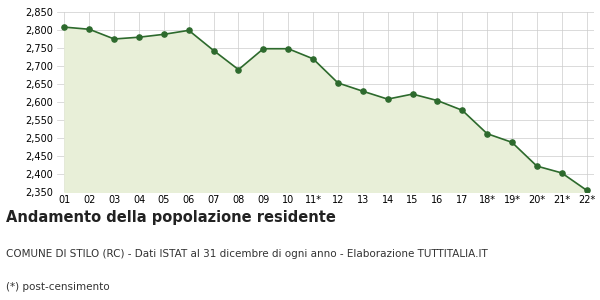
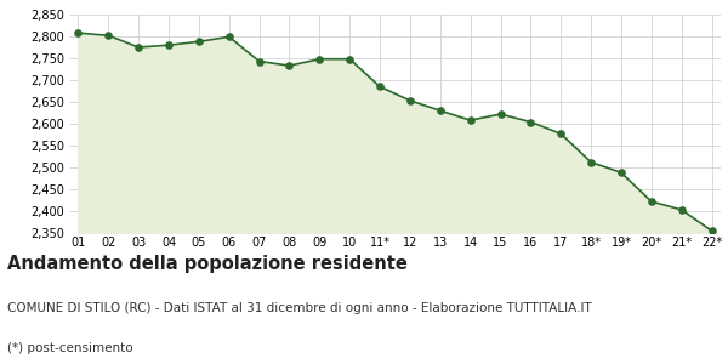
08: 2,690 -> 2,733
11*: 2,720 -> 2,685
